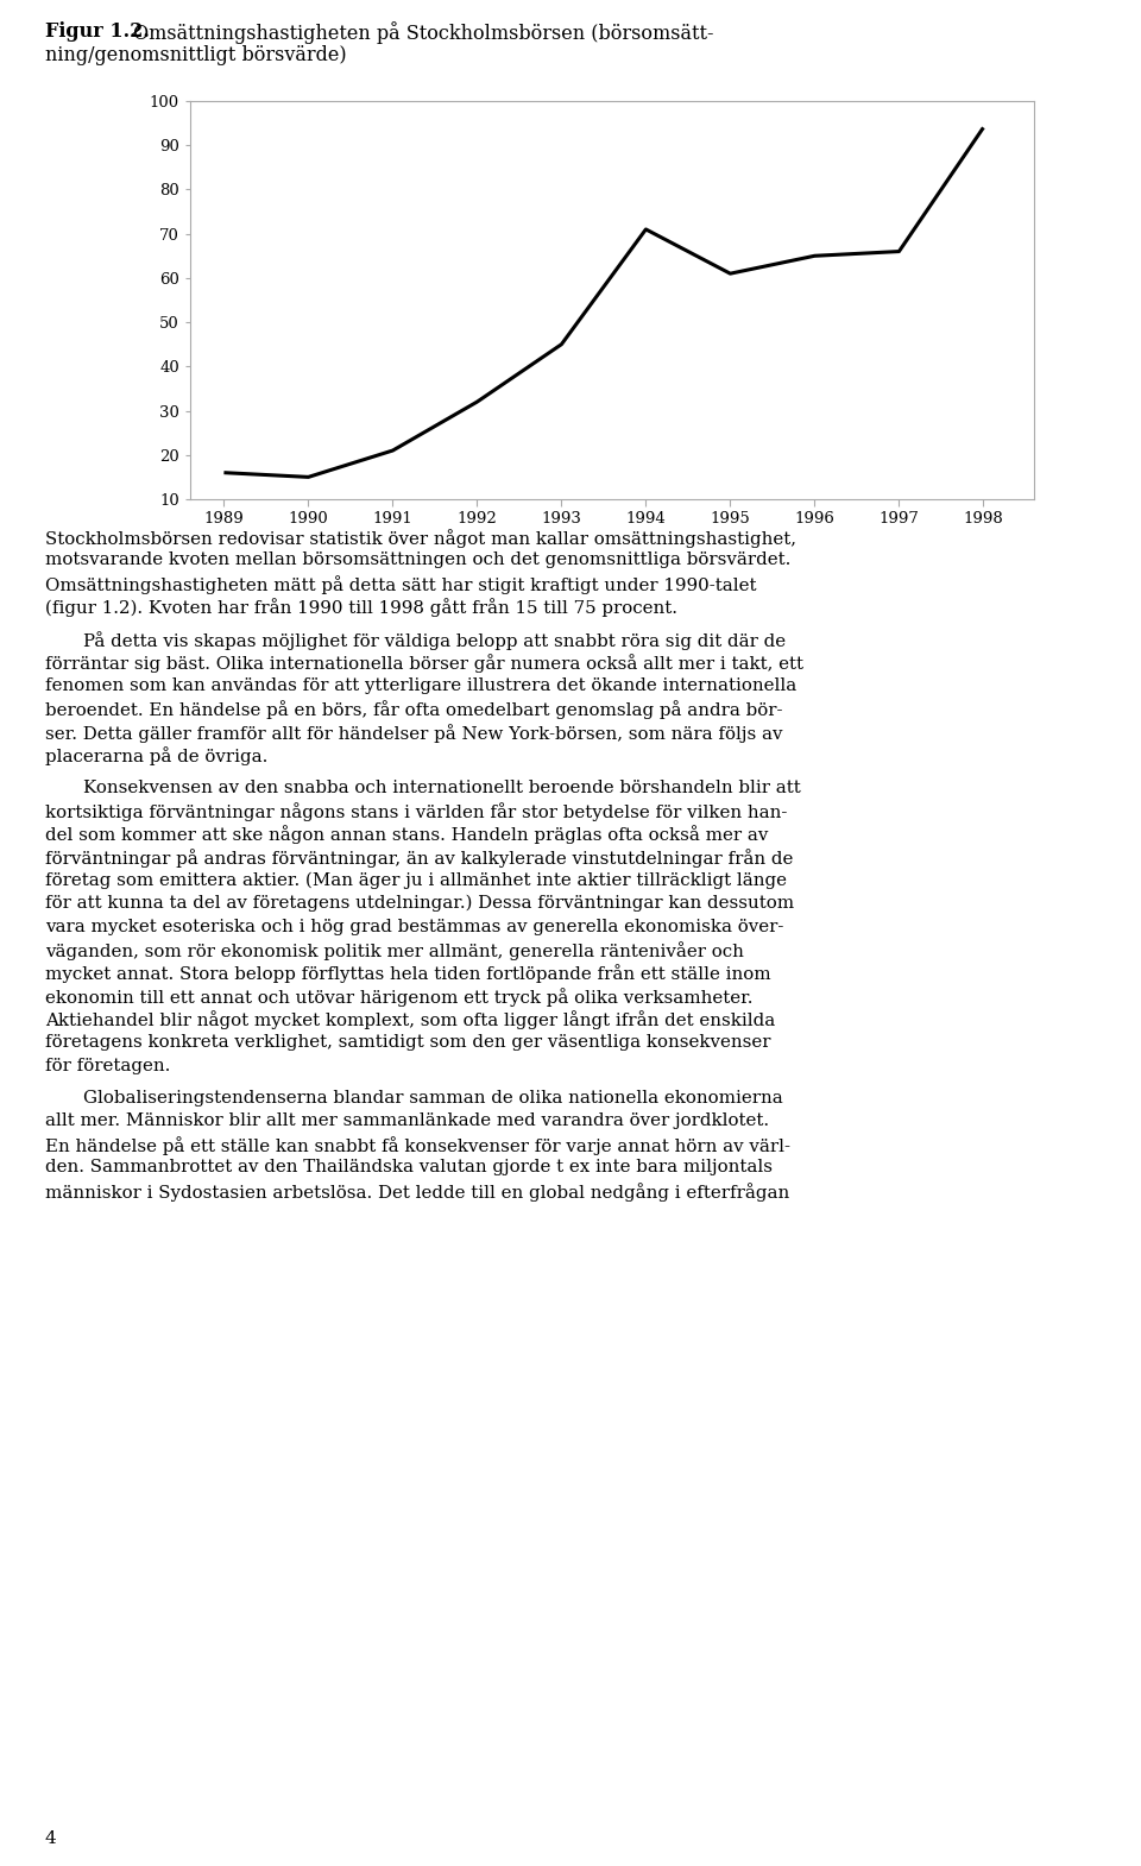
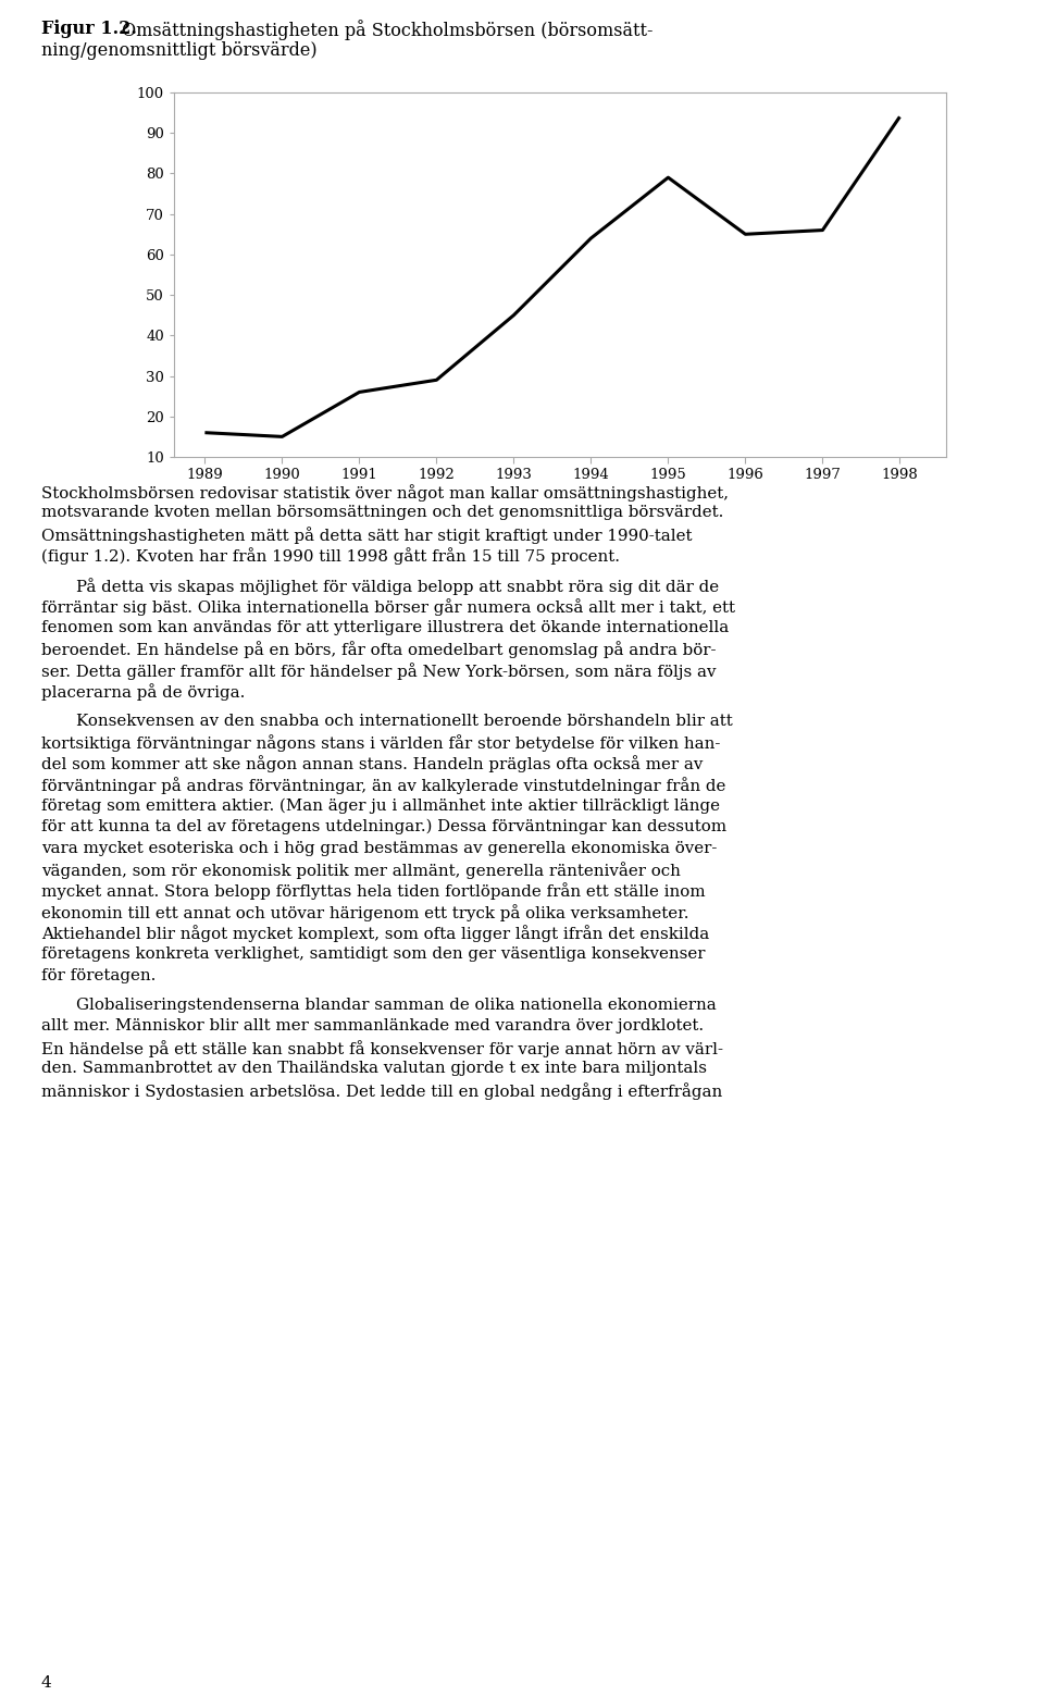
1991: 21 -> 26
1992: 32 -> 29
1994: 71 -> 64
1995: 61 -> 79
